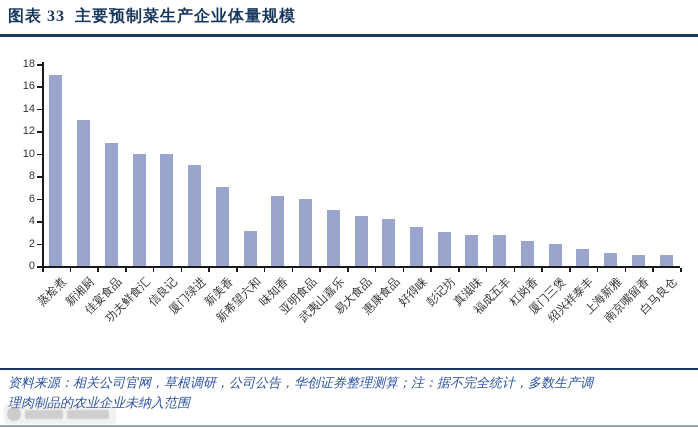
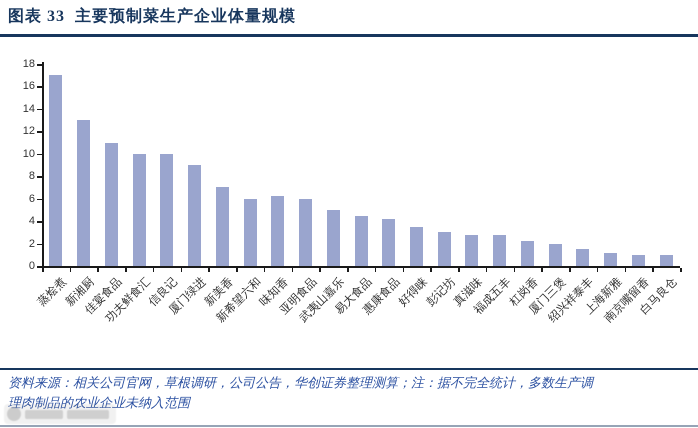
新希望六和: 3.1 -> 6.0
